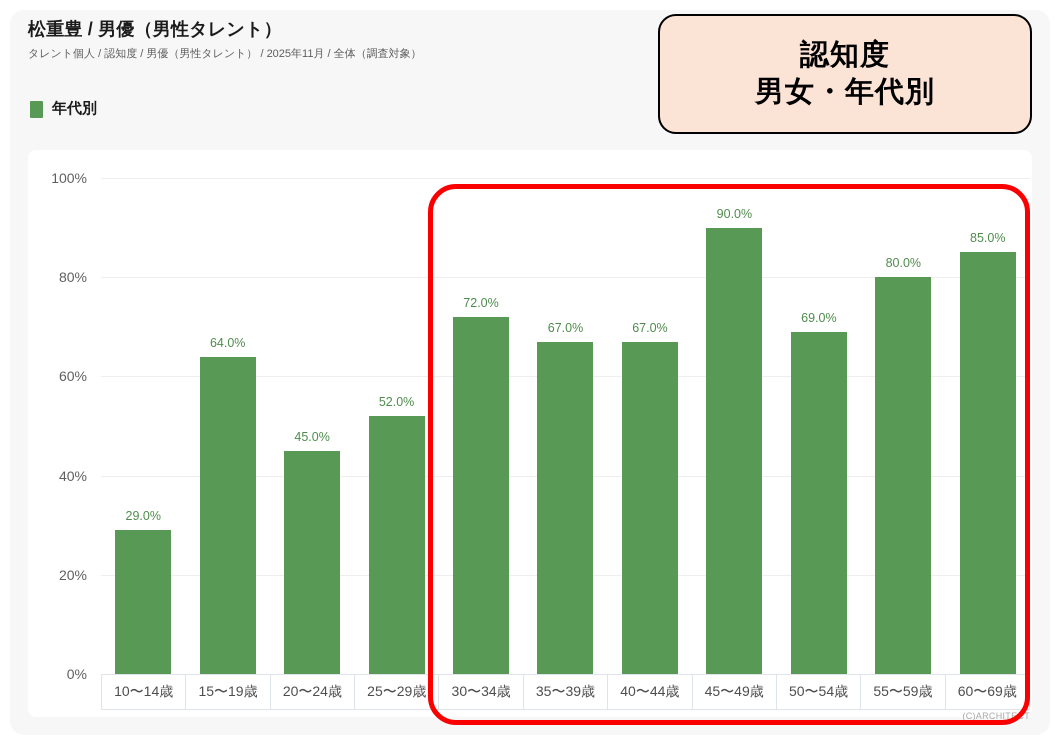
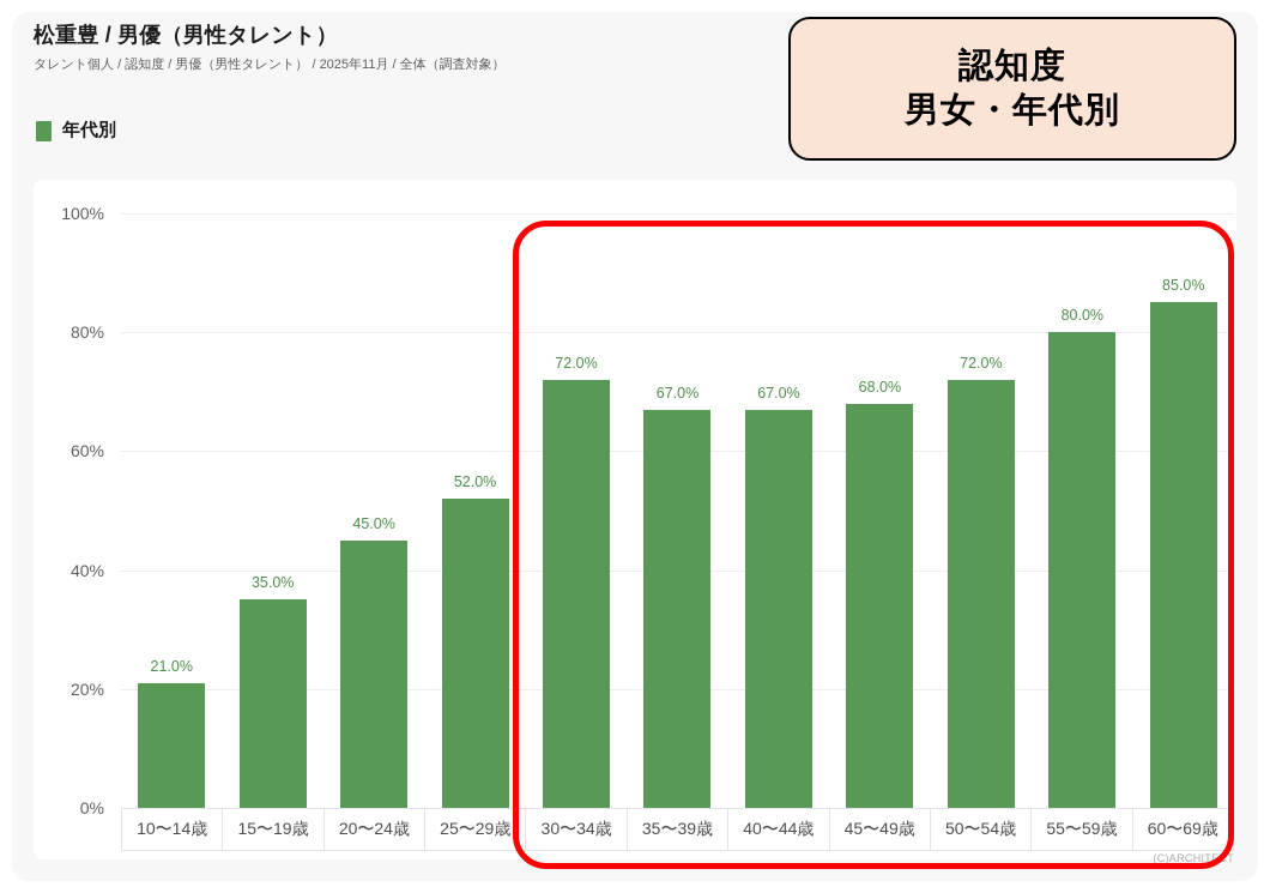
10〜14歳: 29.0% -> 21.0%
15〜19歳: 64.0% -> 35.0%
45〜49歳: 90.0% -> 68.0%
50〜54歳: 69.0% -> 72.0%
